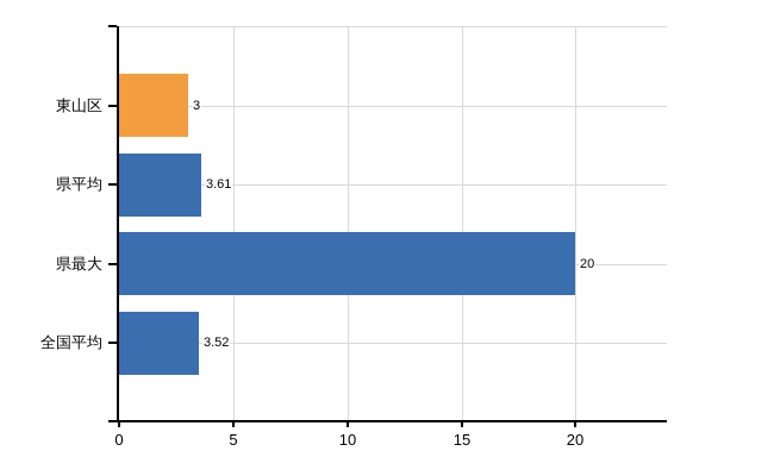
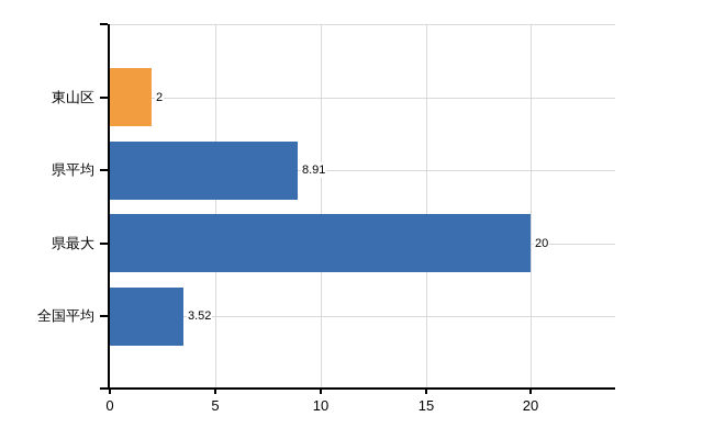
東山区: 3 -> 2
県平均: 3.61 -> 8.91
